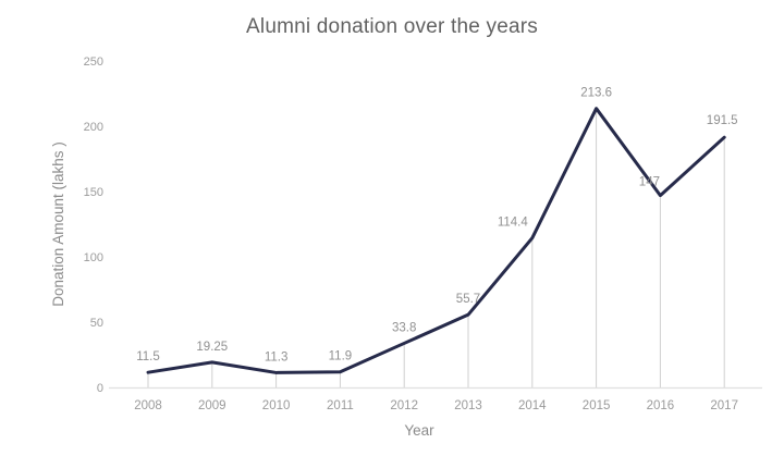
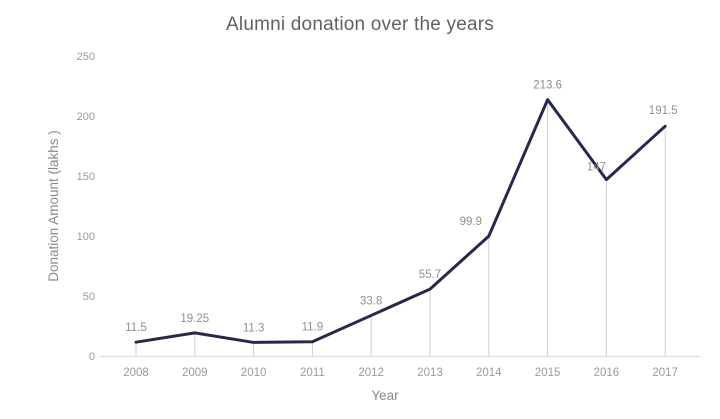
2014: 114.4 -> 99.9
